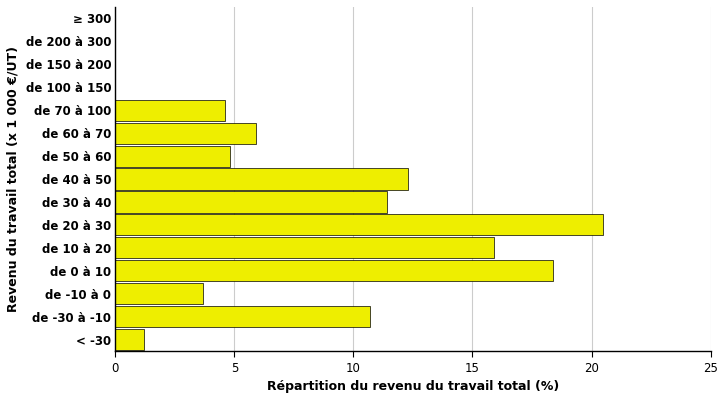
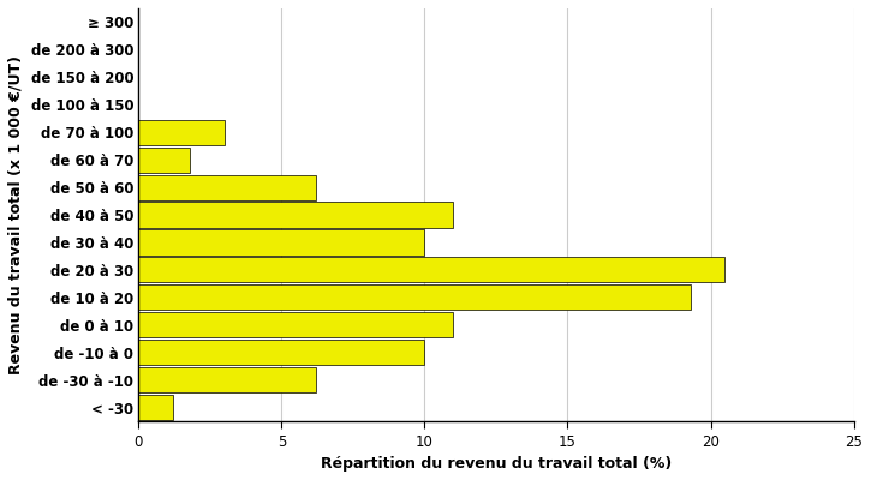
de 70 à 100: 4.6 -> 3.0
de 60 à 70: 5.9 -> 1.8
de 50 à 60: 4.8 -> 6.2
de 40 à 50: 12.3 -> 11.0
de 30 à 40: 11.4 -> 10.0
de 10 à 20: 15.9 -> 19.3
de 0 à 10: 18.4 -> 11.0
de -10 à 0: 3.7 -> 10.0
de -30 à -10: 10.7 -> 6.2
